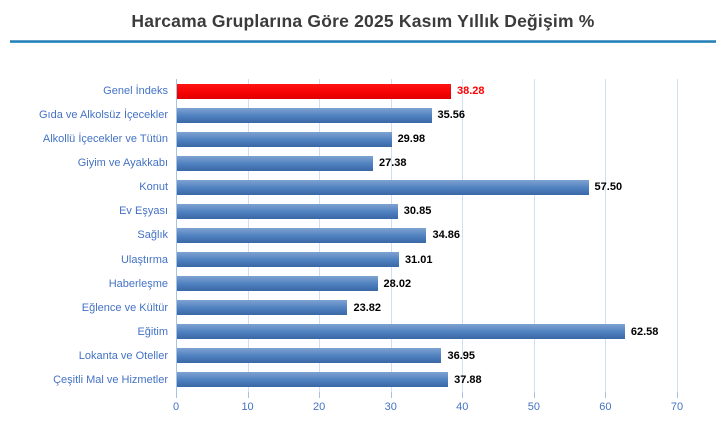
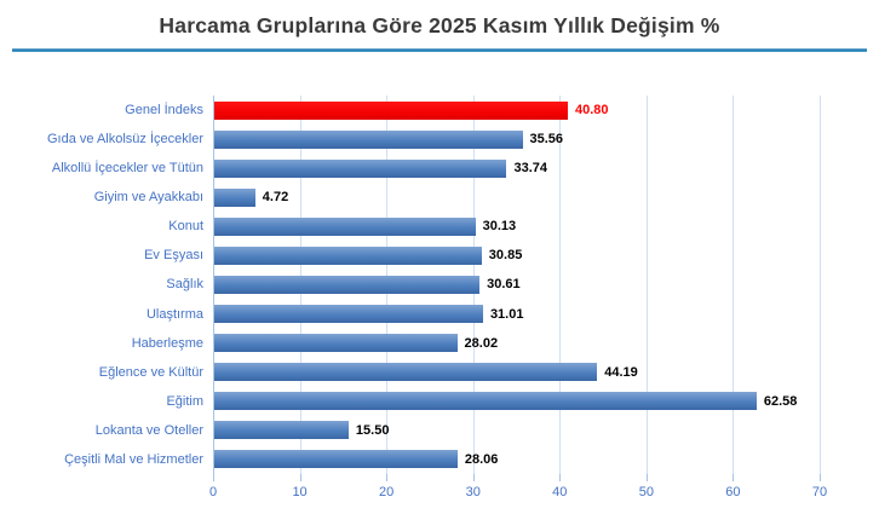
Genel İndeks: 38.28 -> 40.80
Alkollü İçecekler ve Tütün: 29.98 -> 33.74
Giyim ve Ayakkabı: 27.38 -> 4.72
Konut: 57.50 -> 30.13
Sağlık: 34.86 -> 30.61
Eğlence ve Kültür: 23.82 -> 44.19
Lokanta ve Oteller: 36.95 -> 15.50
Çeşitli Mal ve Hizmetler: 37.88 -> 28.06
